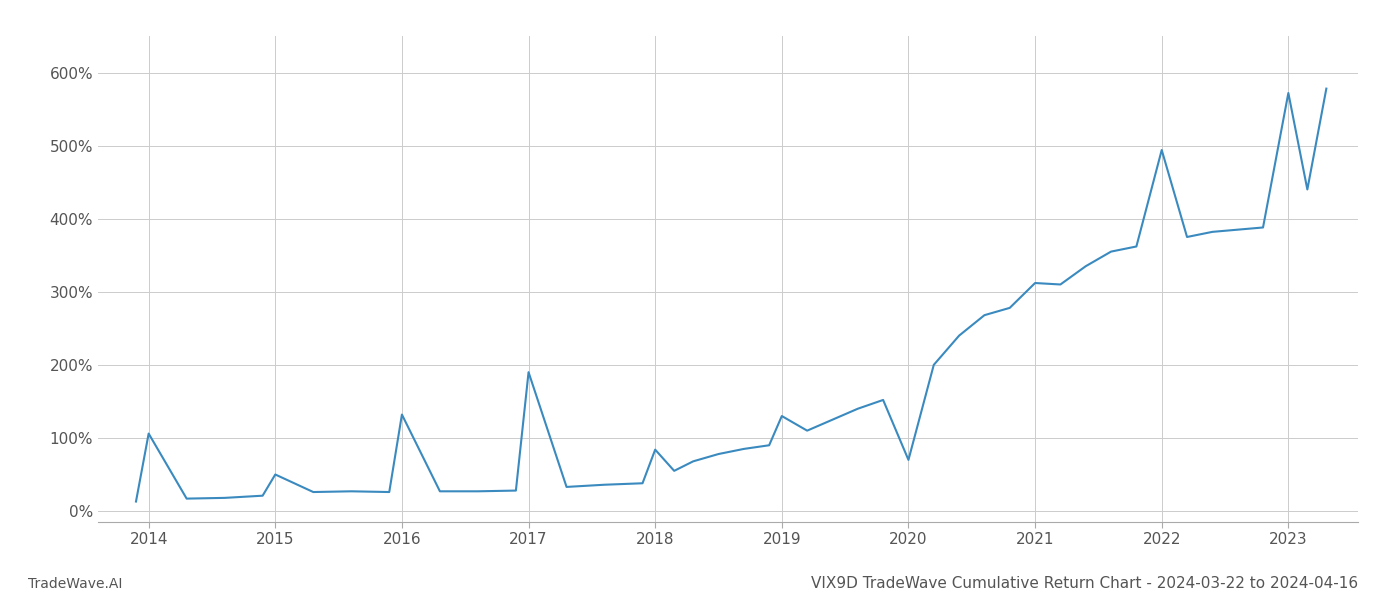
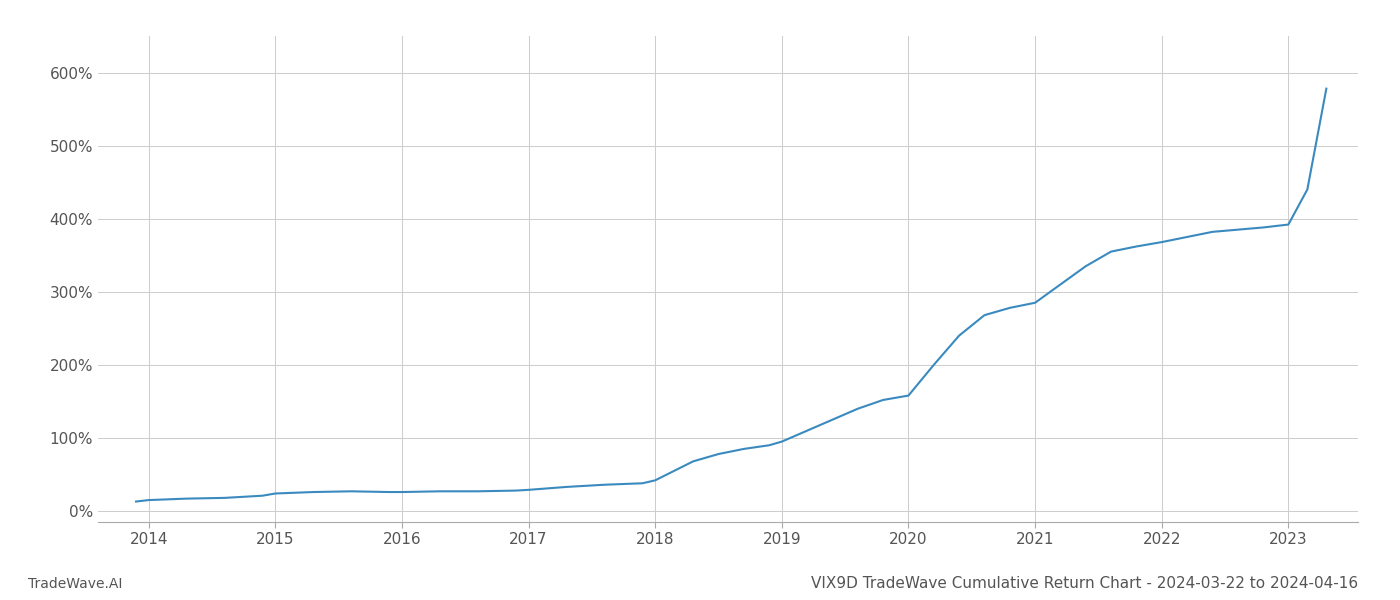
2014: 106% -> 15%
2015: 50% -> 24%
2016: 132% -> 26%
2017: 190% -> 29%
2018: 84% -> 42%
2019: 130% -> 95%
2020: 70% -> 158%
2021: 312% -> 285%
2022: 494% -> 368%
2023: 572% -> 392%
